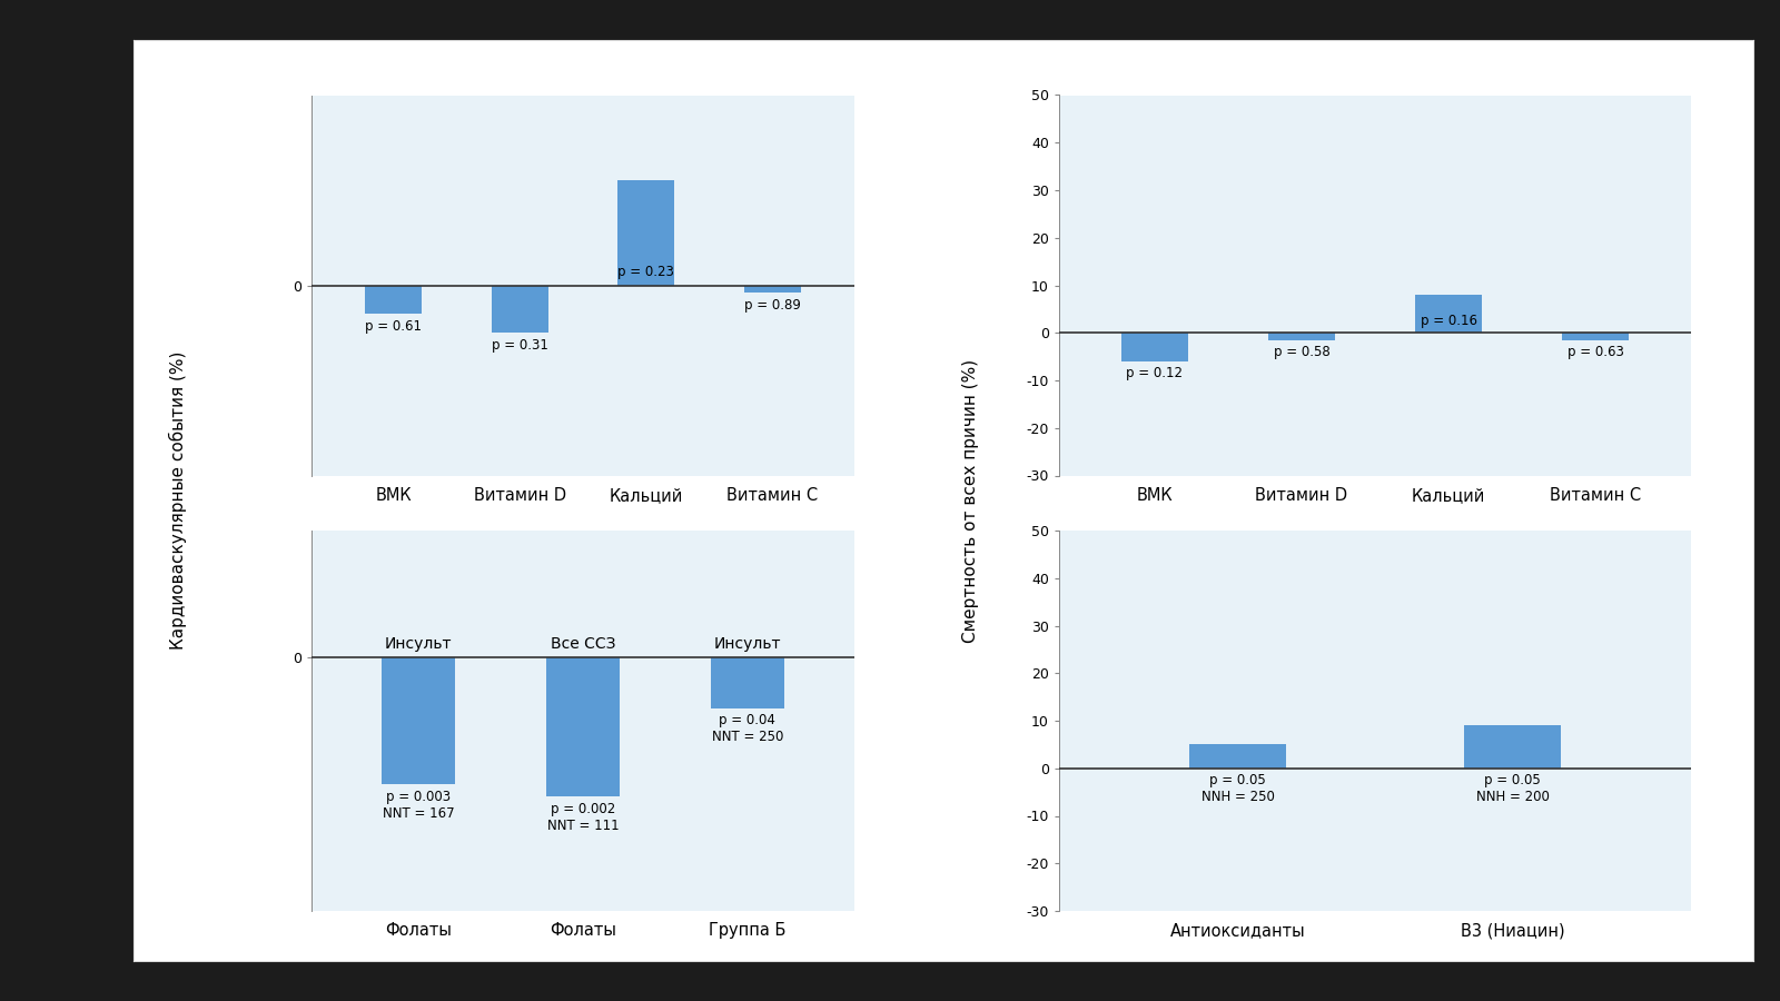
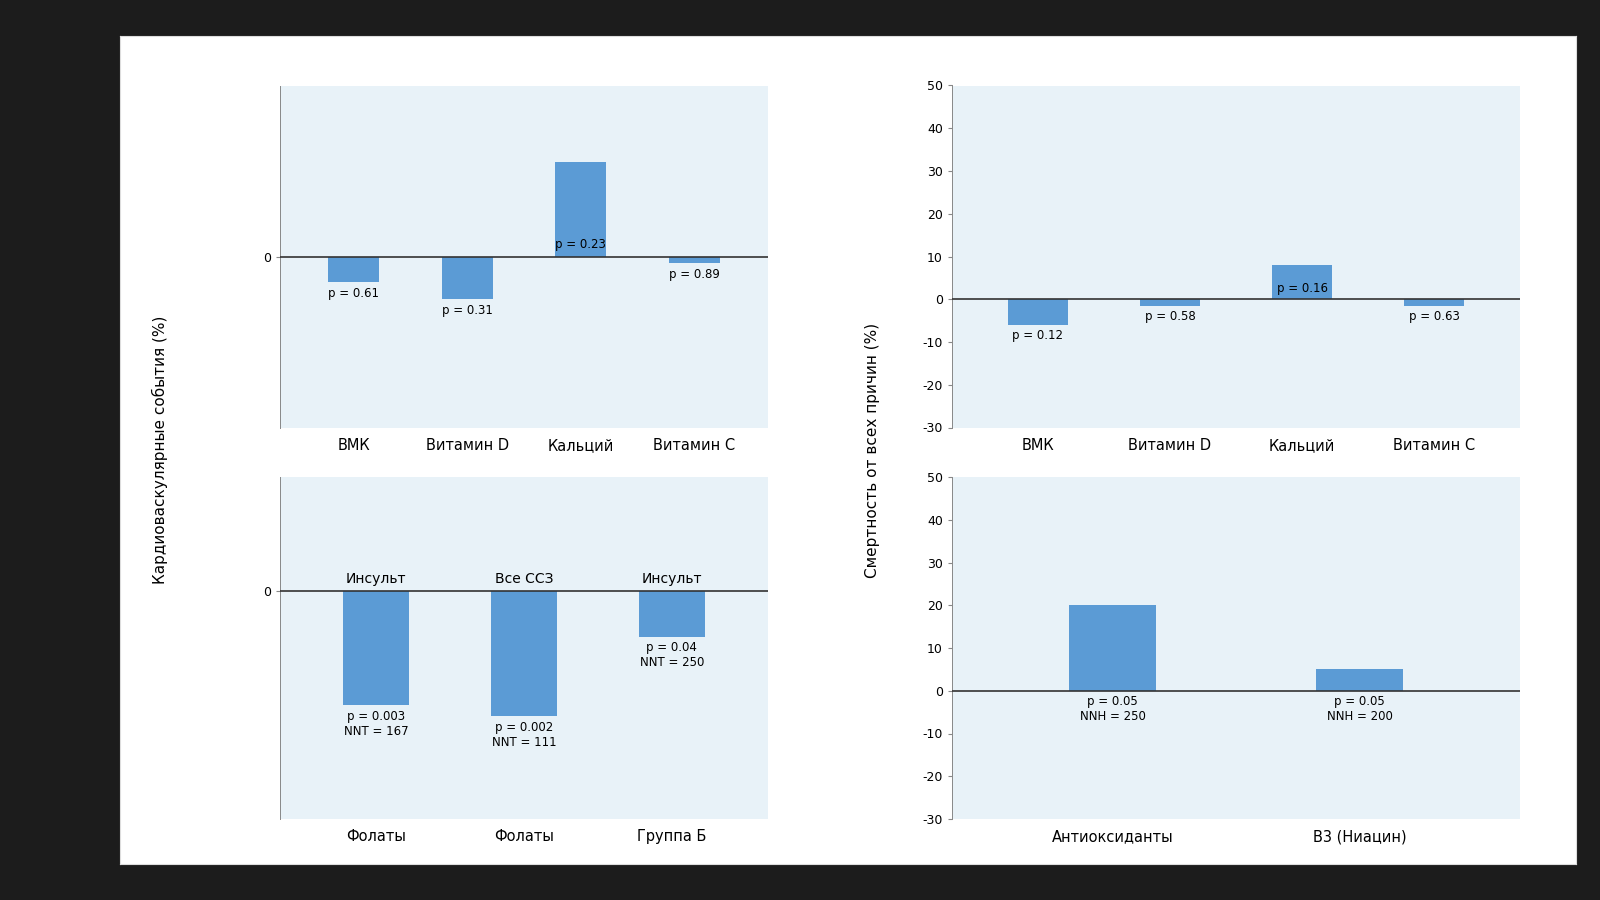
Антиоксиданты: 5 -> 20
В3 (Ниацин): 9 -> 5
